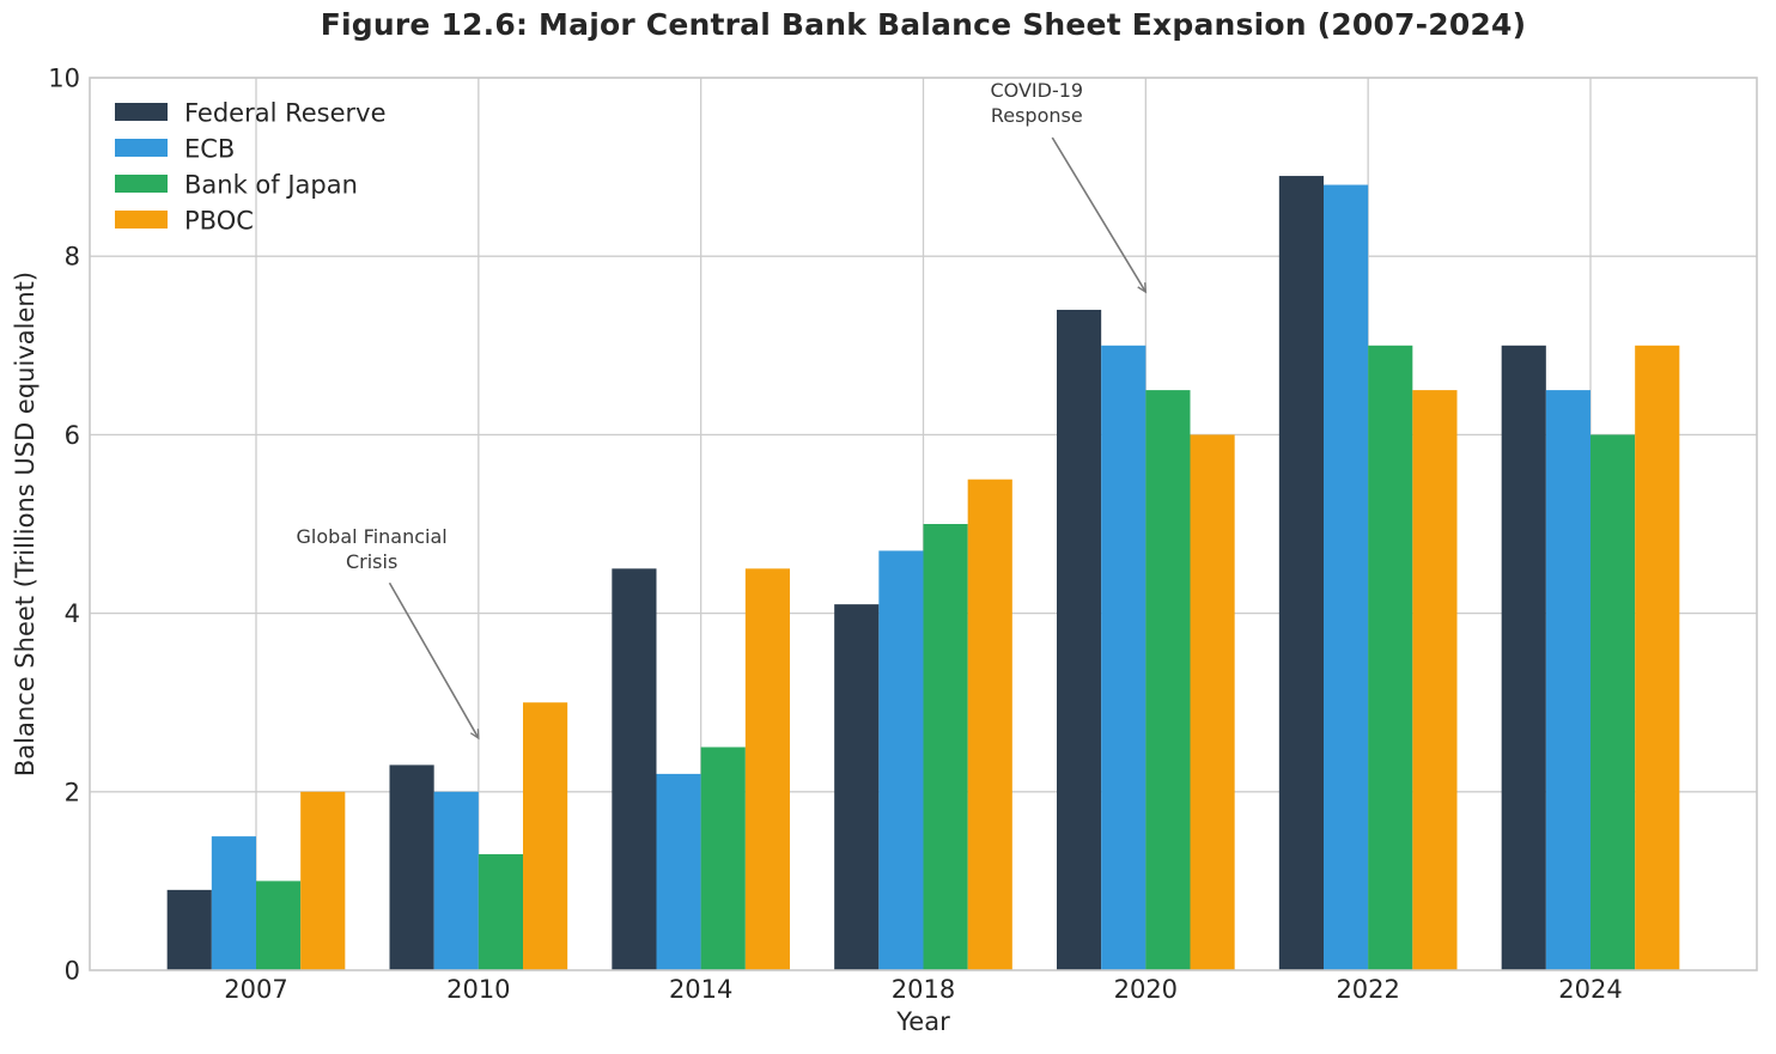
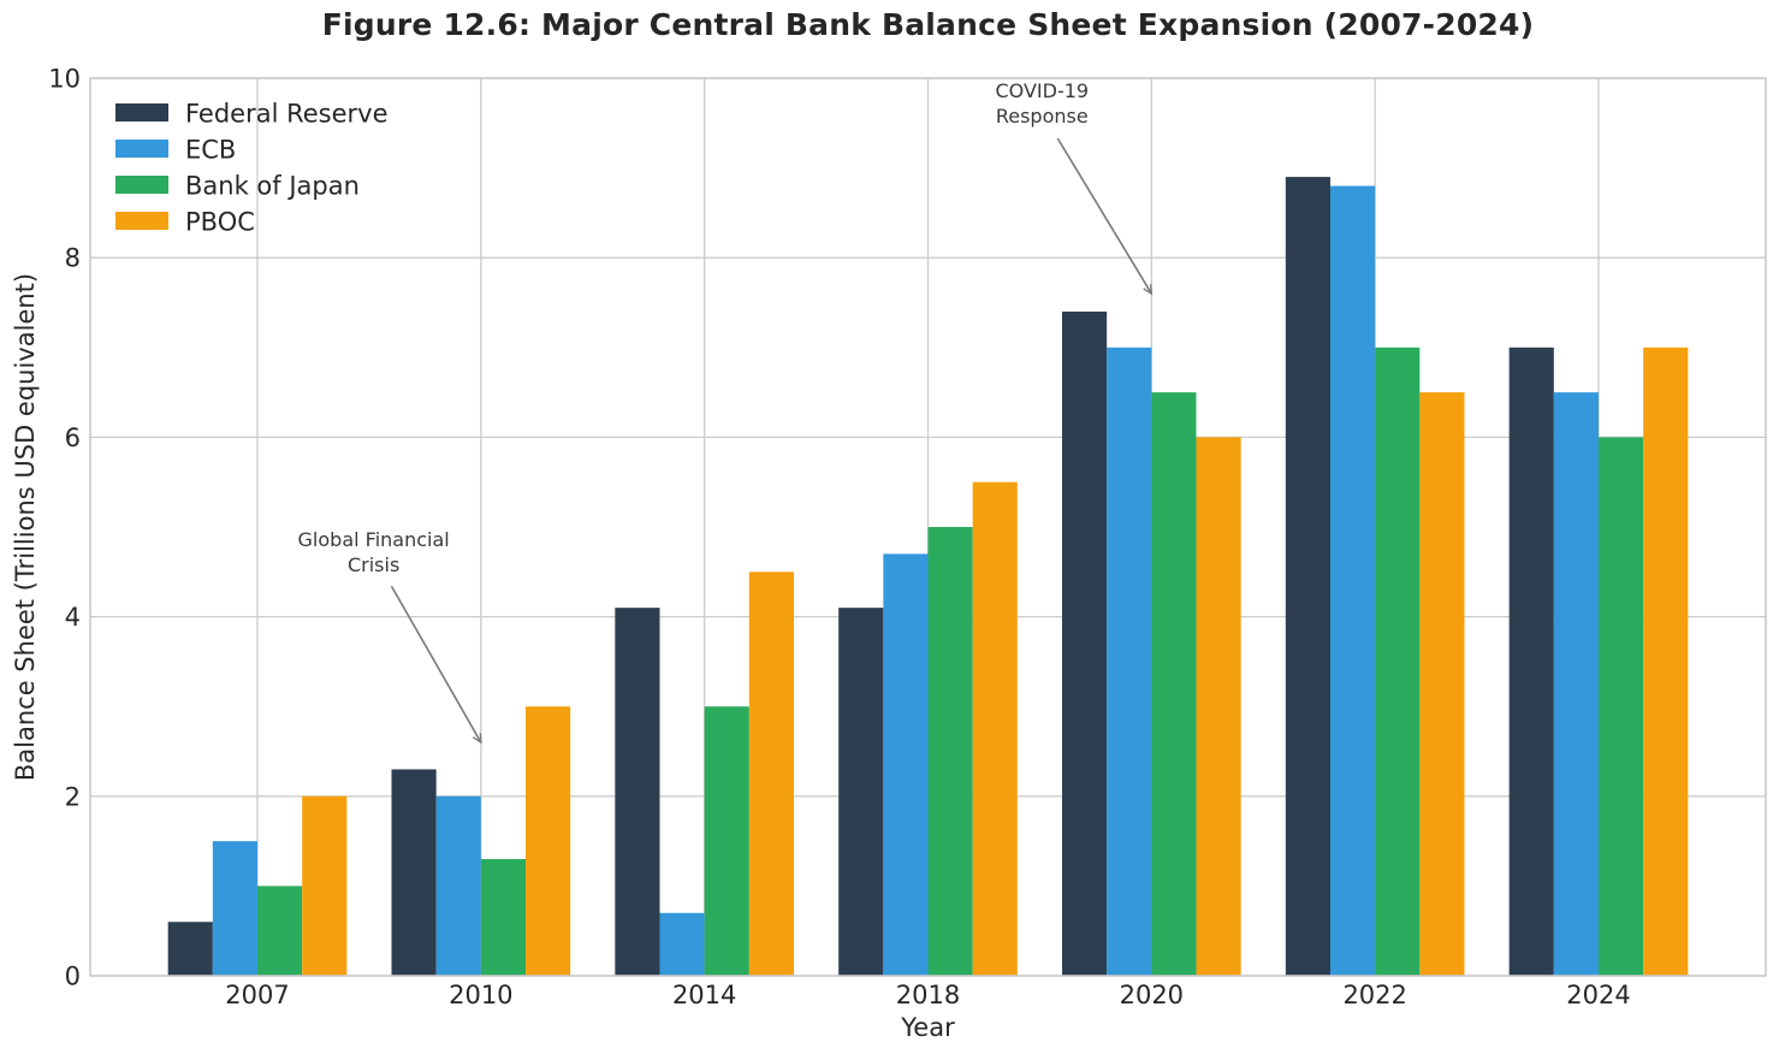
Federal Reserve/2007: 0.9 -> 0.6
Federal Reserve/2014: 4.5 -> 4.1
ECB/2014: 2.2 -> 0.7
Bank of Japan/2014: 2.5 -> 3.0
